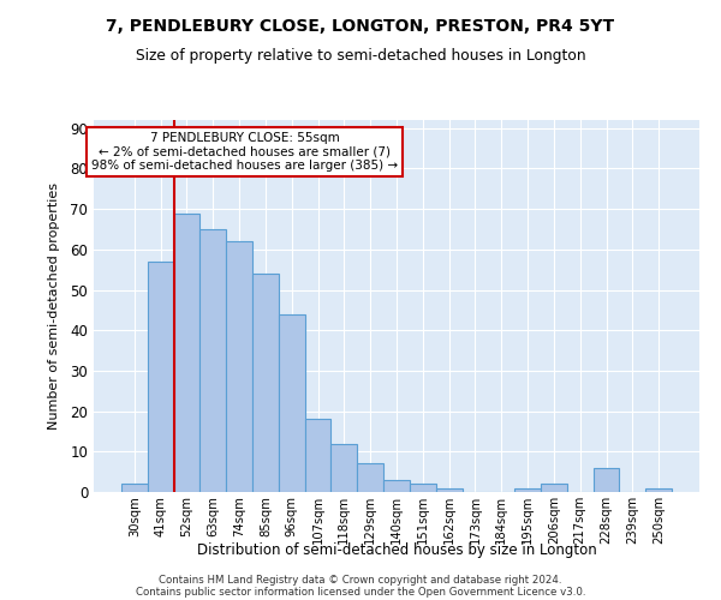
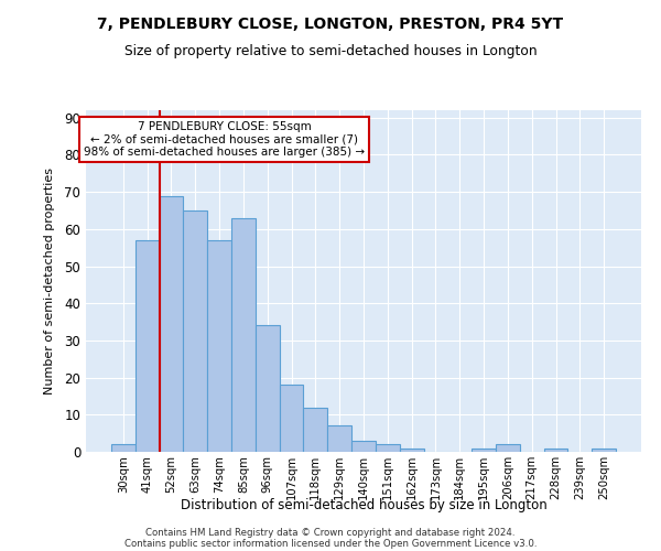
74sqm: 62 -> 57
85sqm: 54 -> 63
96sqm: 44 -> 34
228sqm: 6 -> 1
